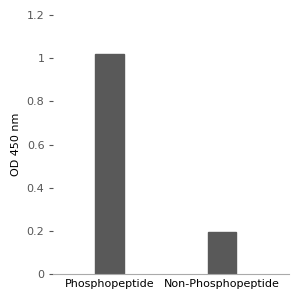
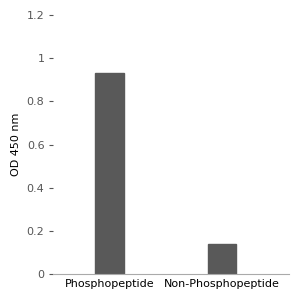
Phosphopeptide: 1.020 -> 0.930
Non-Phosphopeptide: 0.195 -> 0.140
